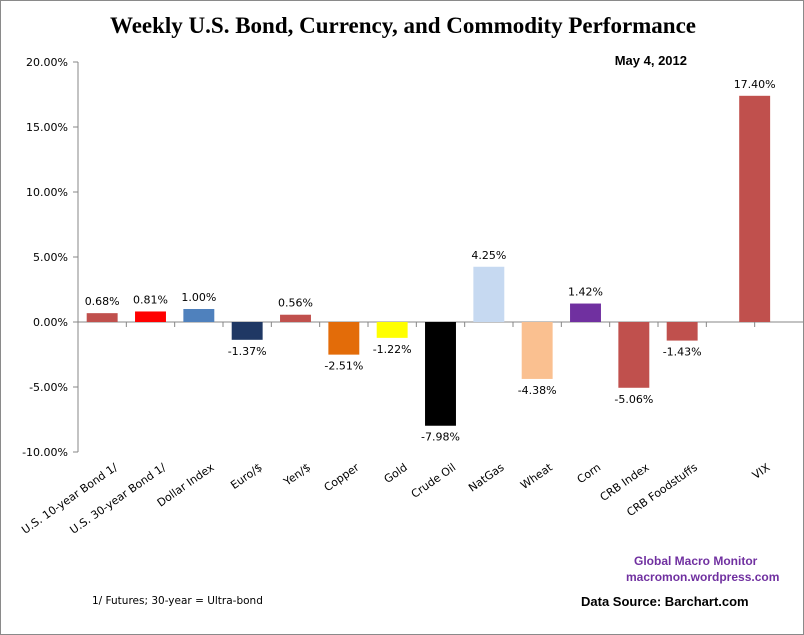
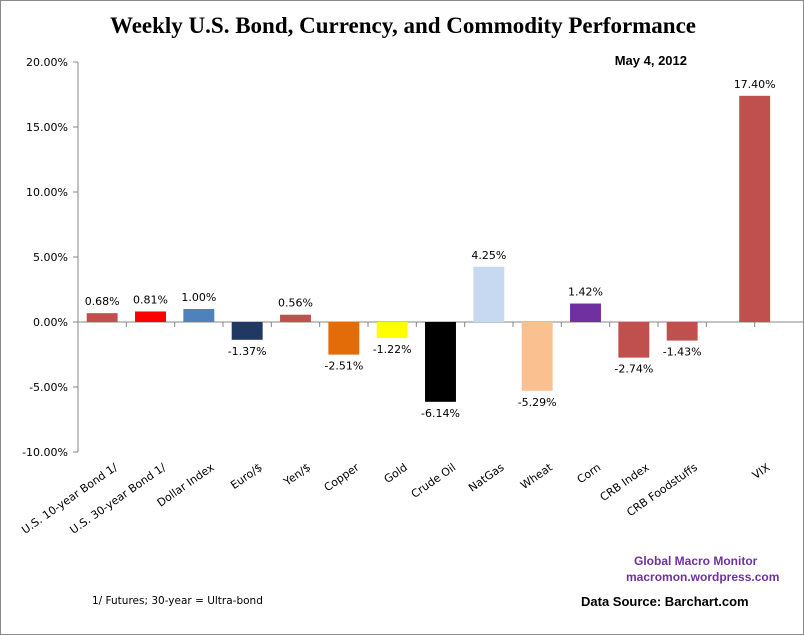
Crude Oil: -7.98% -> -6.14%
Wheat: -4.38% -> -5.29%
CRB Index: -5.06% -> -2.74%
